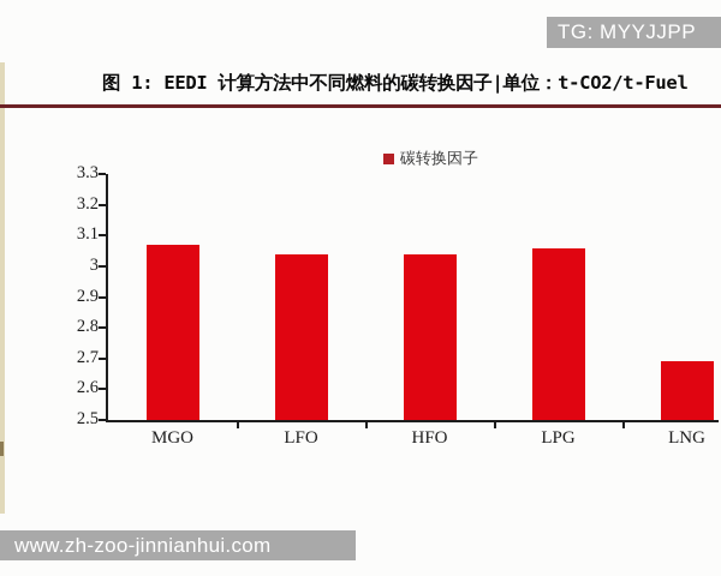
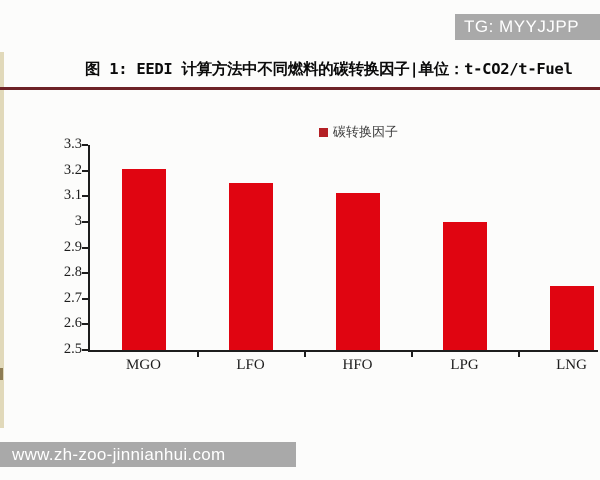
MGO: 3.07 -> 3.21
LFO: 3.04 -> 3.15
HFO: 3.04 -> 3.11
LPG: 3.06 -> 3.00
LNG: 2.69 -> 2.75
